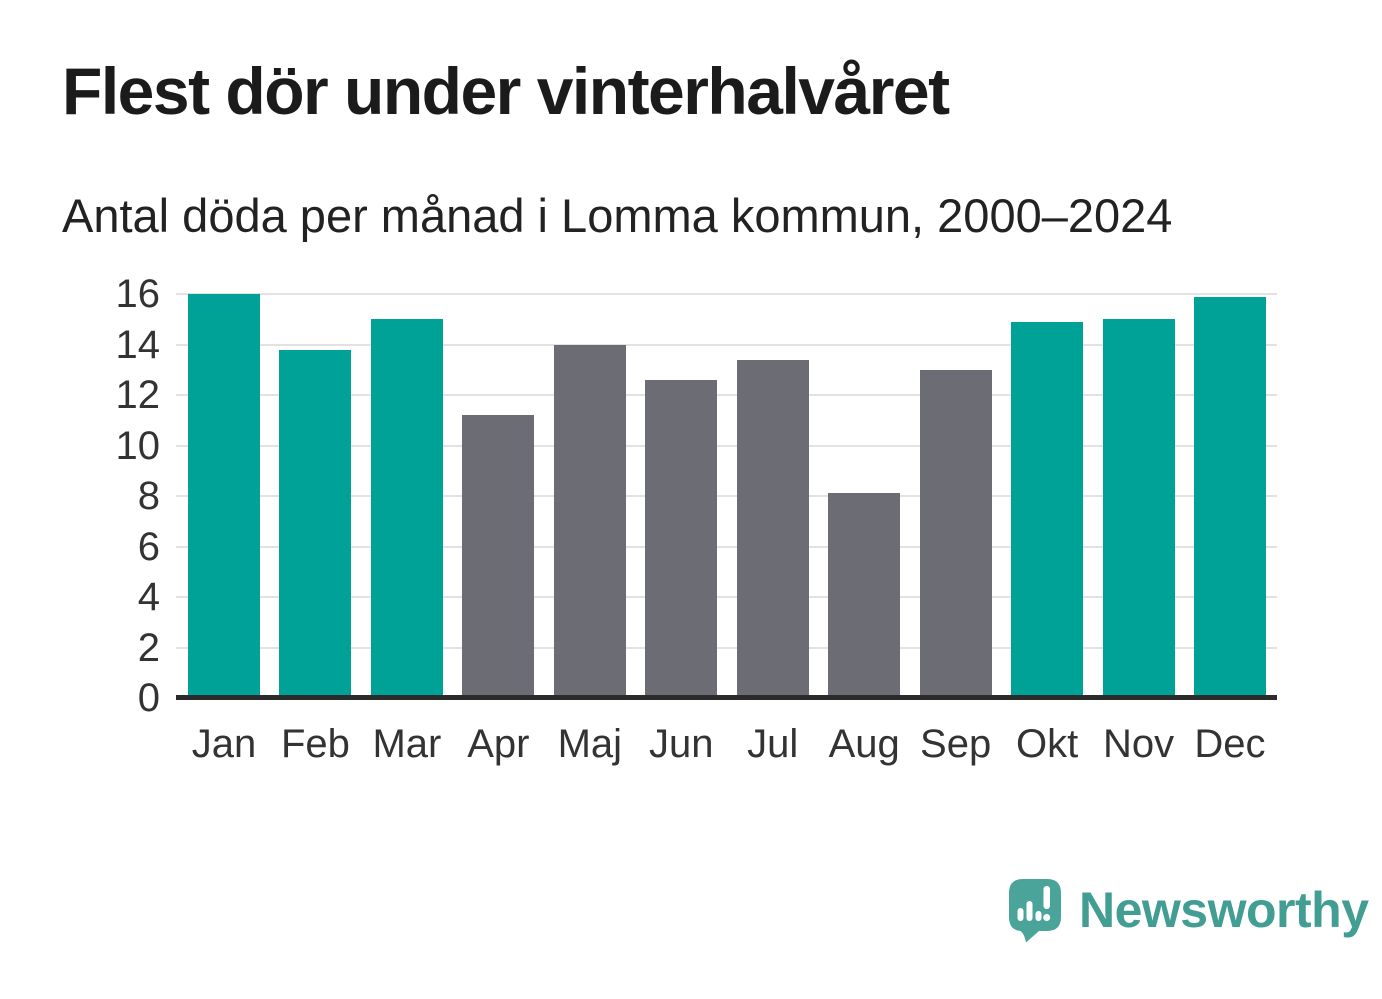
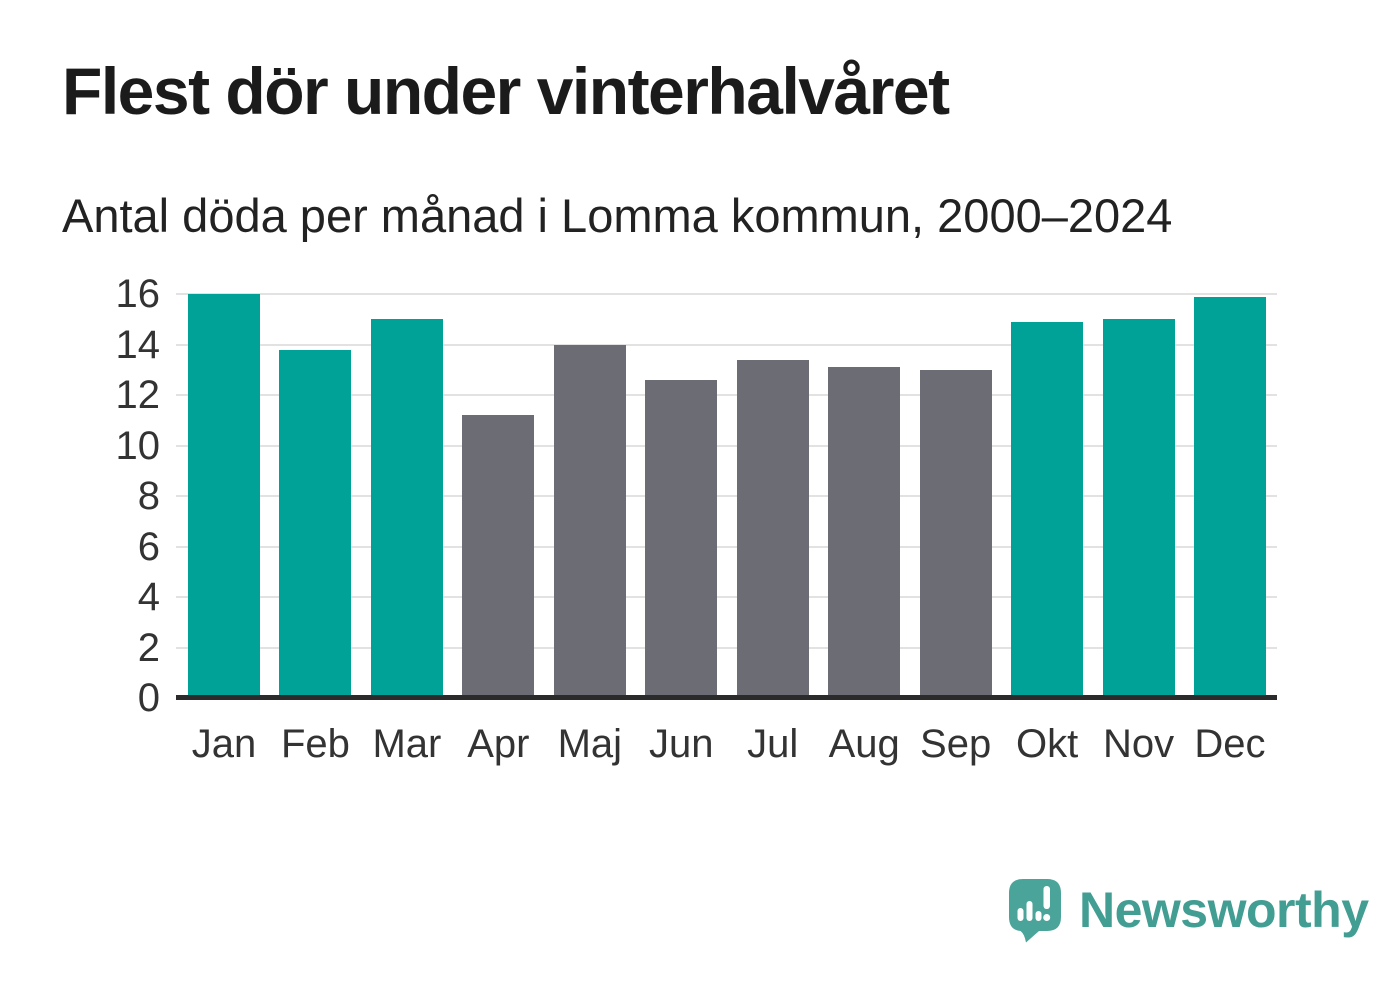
Aug: 8.1 -> 13.1
